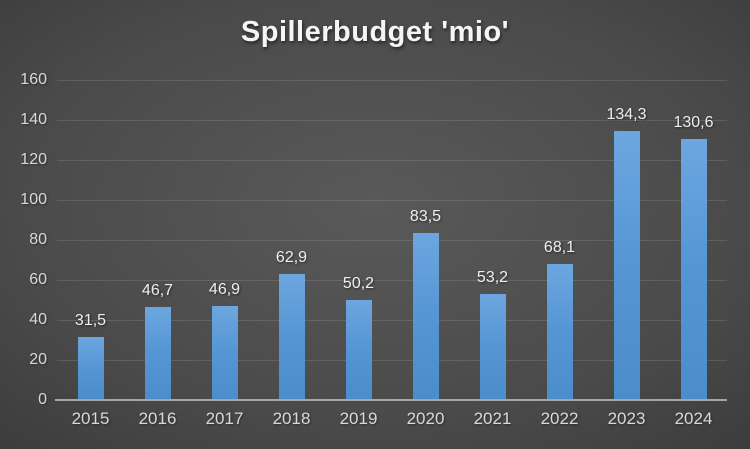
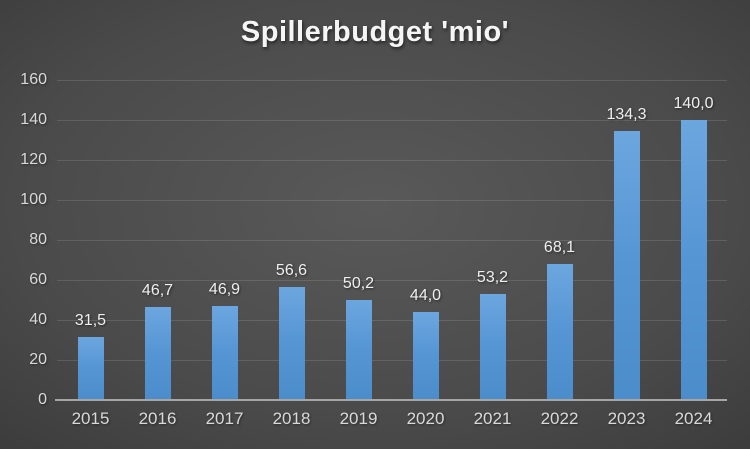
2018: 62,9 -> 56,6
2020: 83,5 -> 44,0
2024: 130,6 -> 140,0
